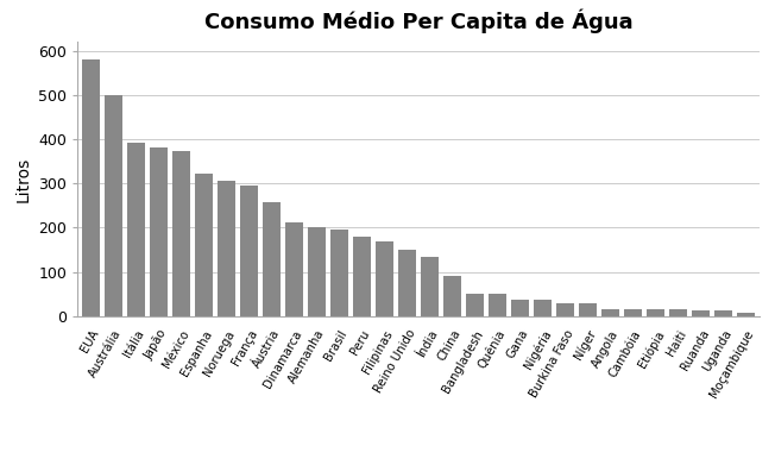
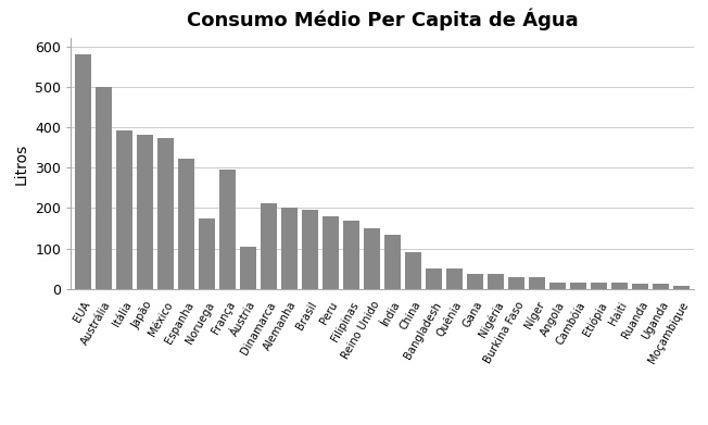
Noruega: 305 -> 175
Áustria: 258 -> 105
